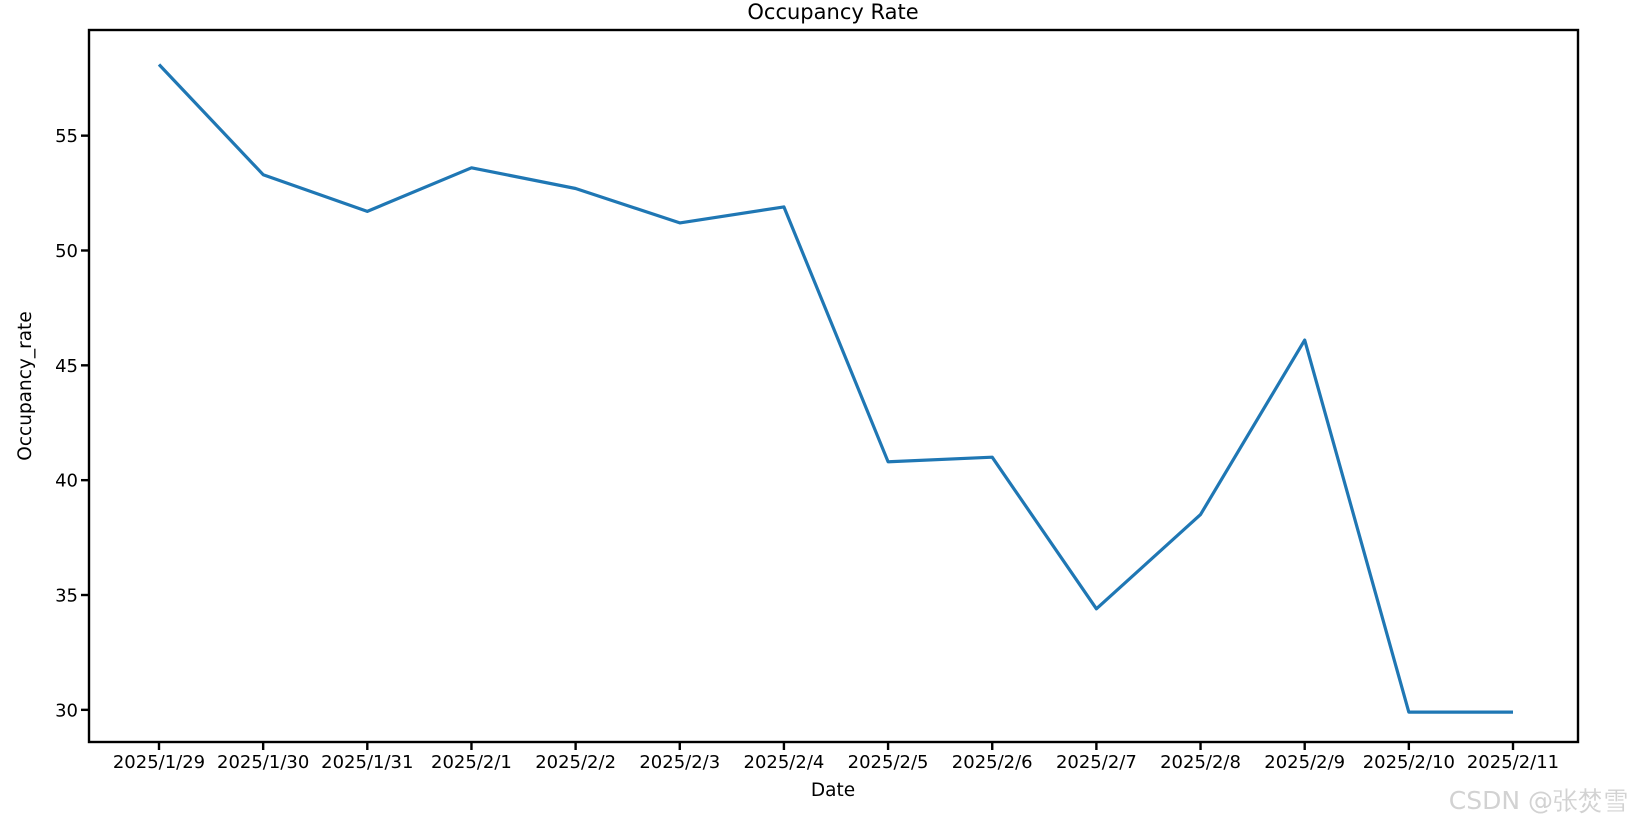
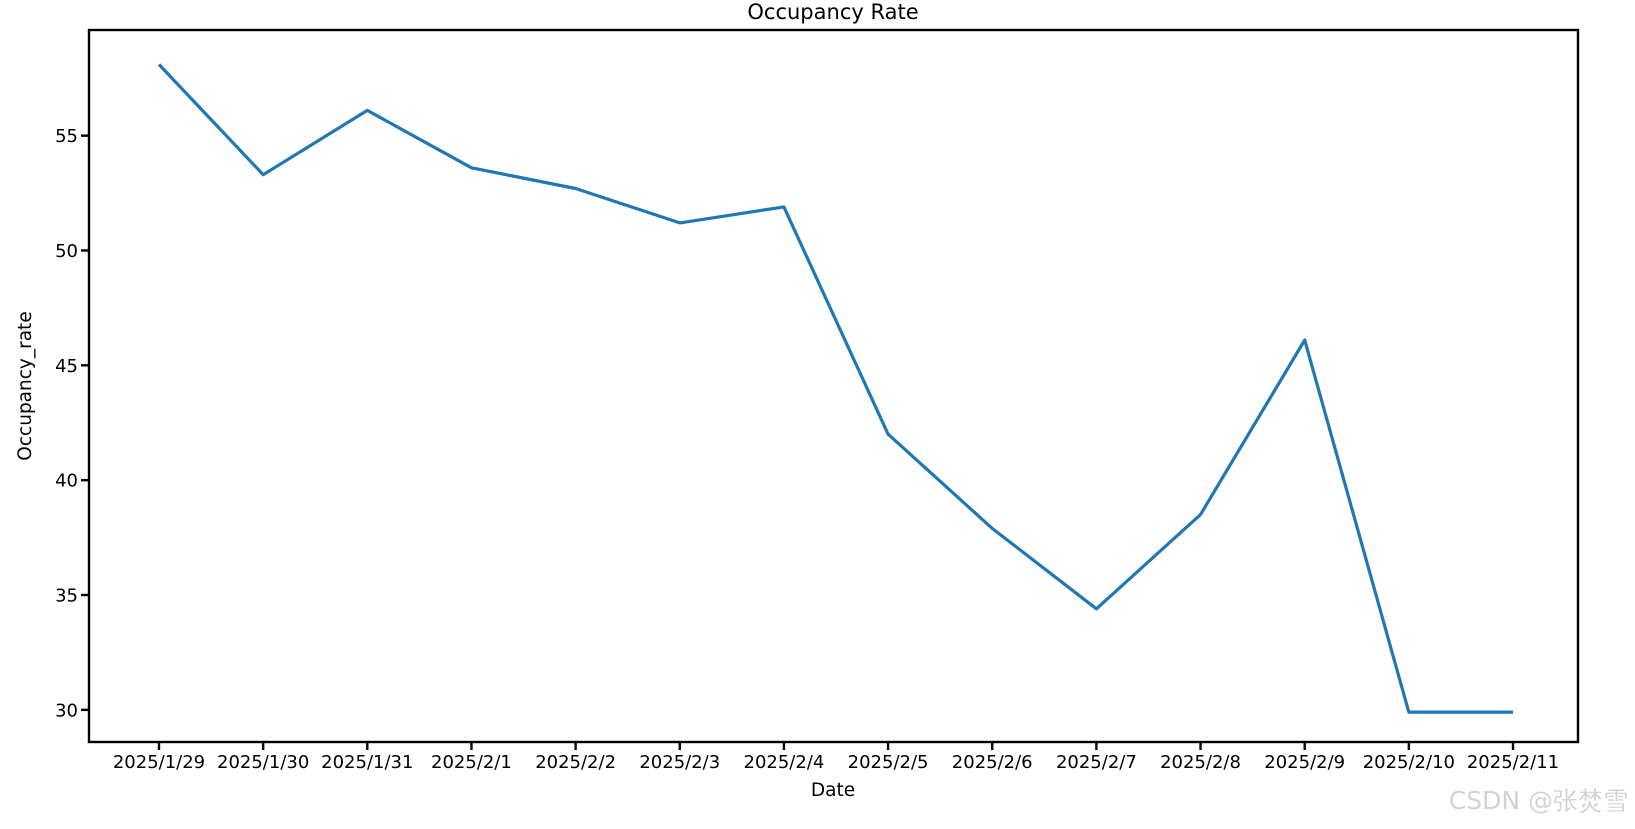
2025/1/31: 51.7 -> 56.1
2025/2/5: 40.8 -> 42.0
2025/2/6: 41.0 -> 37.9
